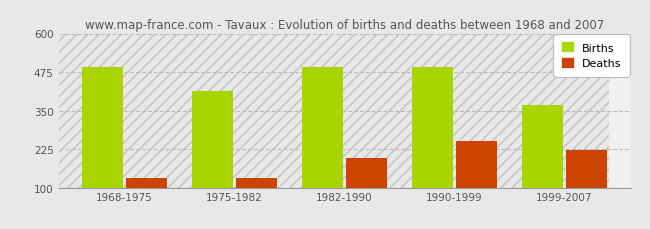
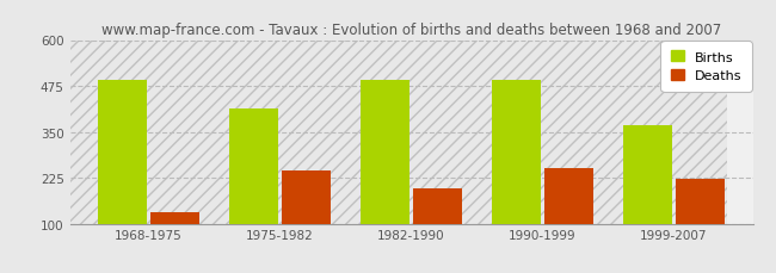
Deaths/1975-1982: 130 -> 245
